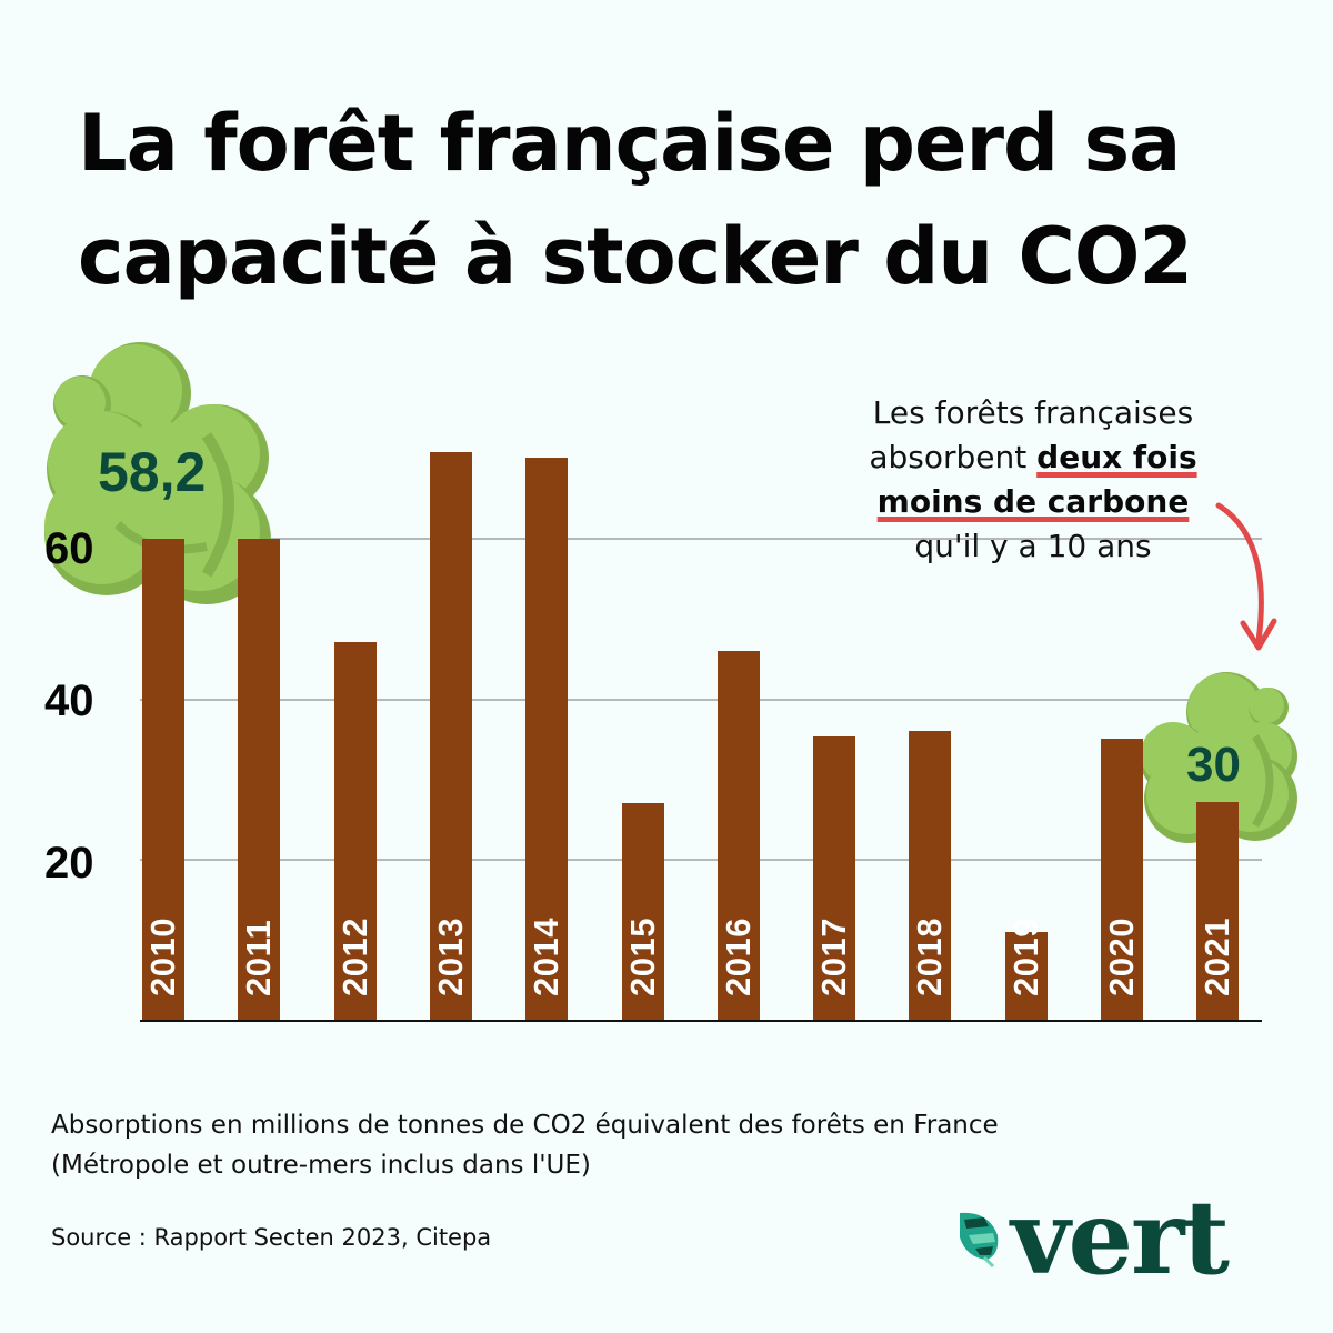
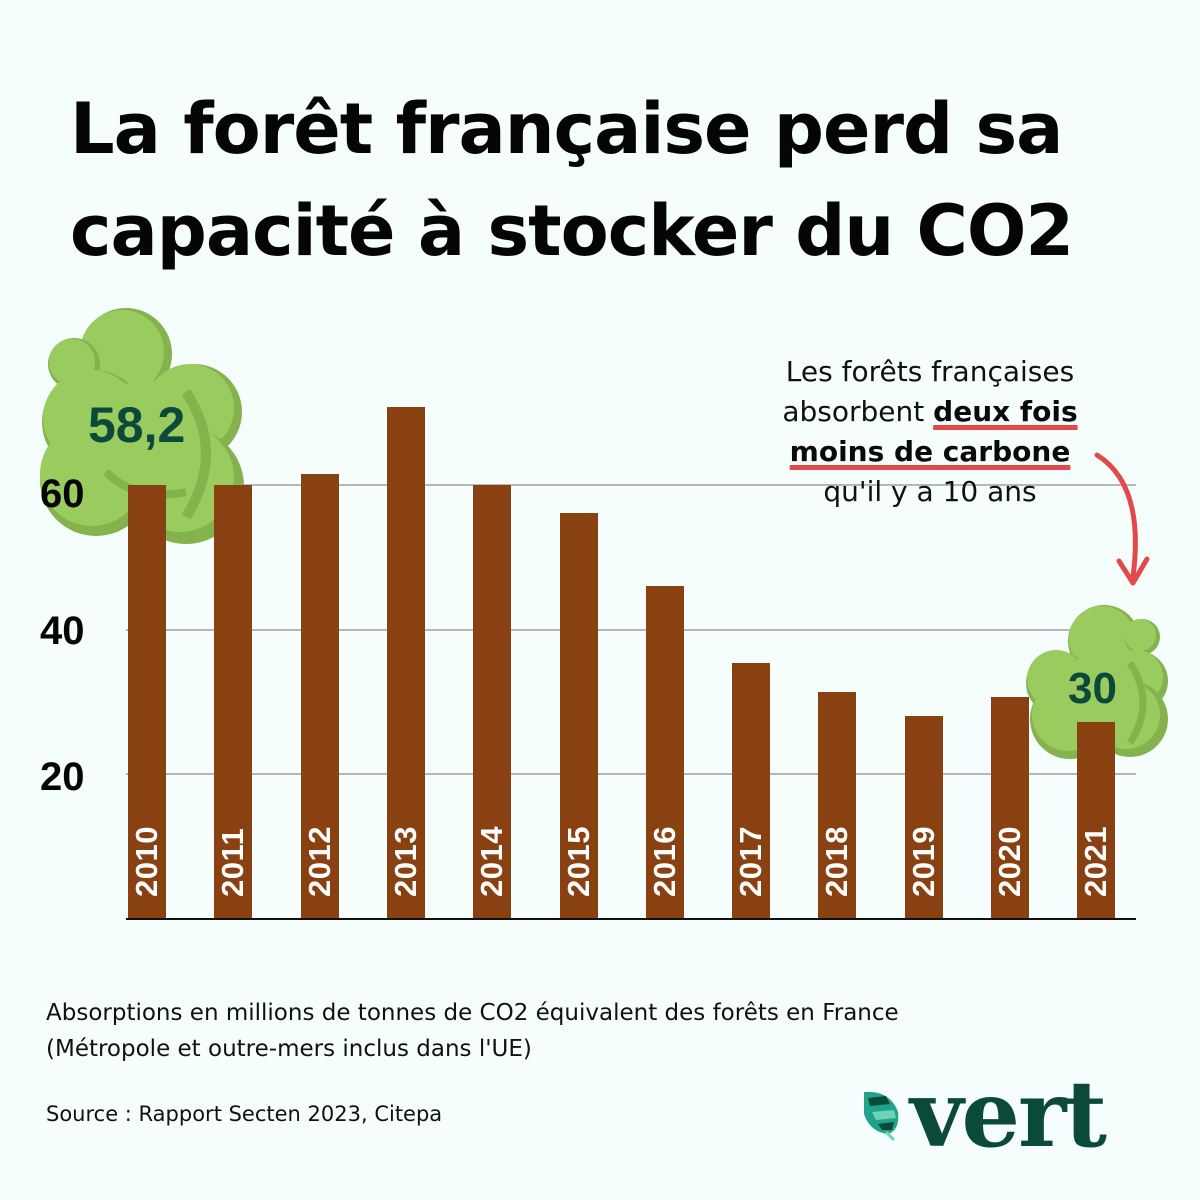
2012: 47 -> 61
2014: 70 -> 60
2015: 27 -> 56
2018: 36 -> 31
2019: 11 -> 28
2020: 35 -> 31
